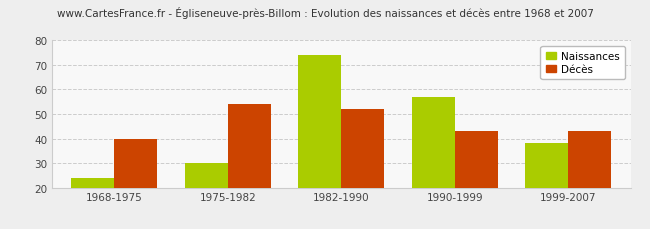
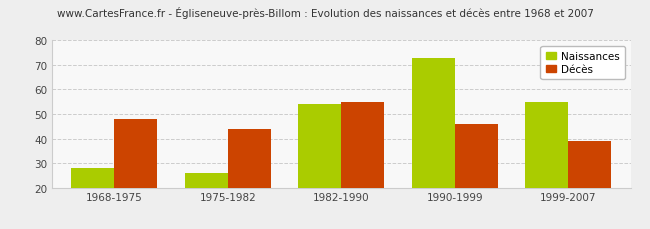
Naissances/1968-1975: 24 -> 28
Décès/1968-1975: 40 -> 48
Naissances/1975-1982: 30 -> 26
Décès/1975-1982: 54 -> 44
Naissances/1982-1990: 74 -> 54
Décès/1982-1990: 52 -> 55
Naissances/1990-1999: 57 -> 73
Décès/1990-1999: 43 -> 46
Naissances/1999-2007: 38 -> 55
Décès/1999-2007: 43 -> 39
